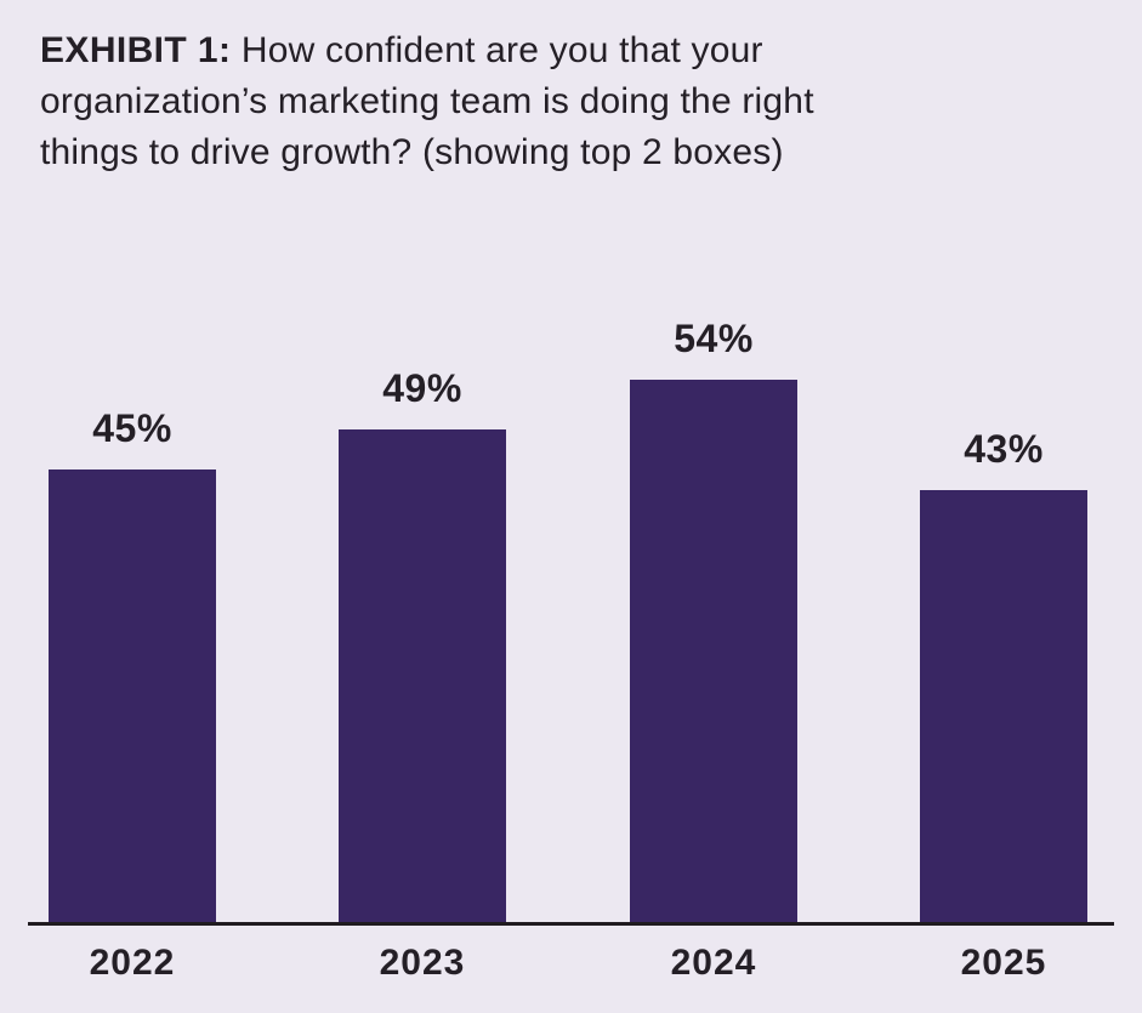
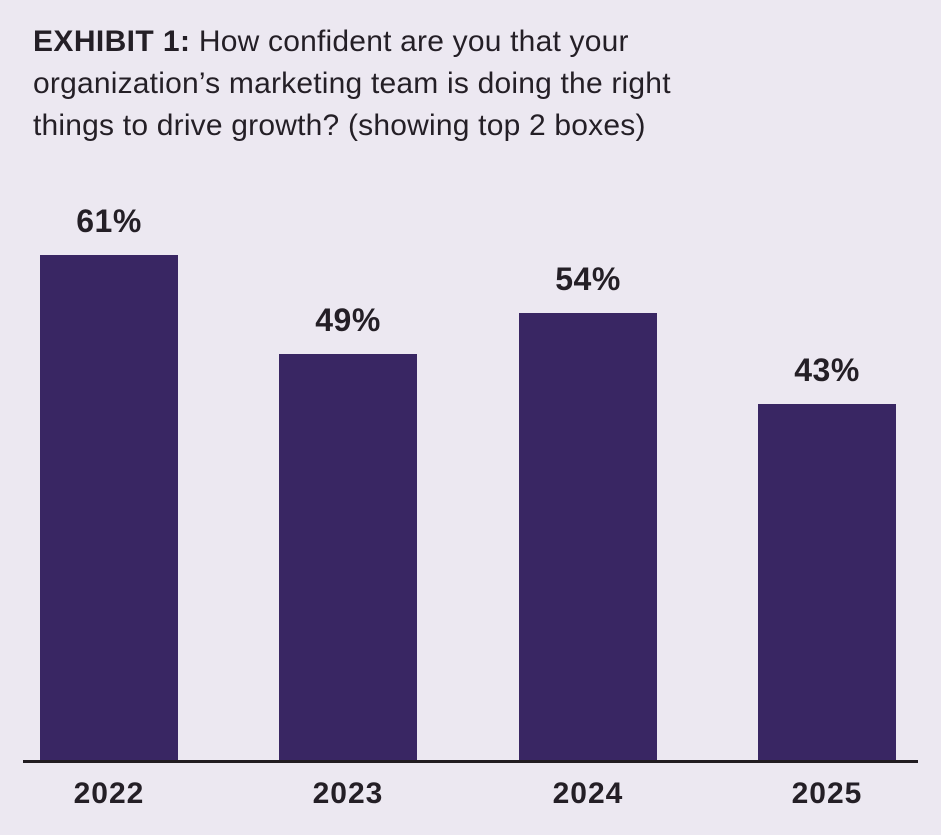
2022: 45% -> 61%
